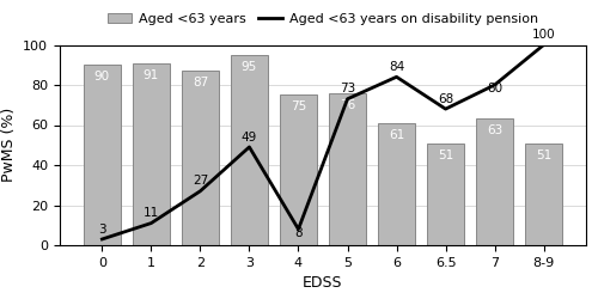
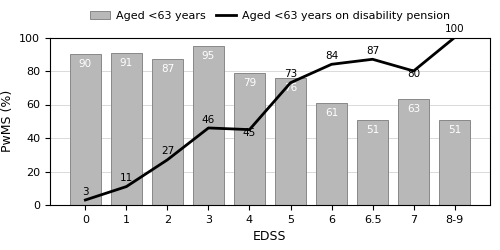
Aged <63 years on disability pension/3: 49 -> 46
Aged <63 years/4: 75 -> 79
Aged <63 years on disability pension/4: 8 -> 45
Aged <63 years on disability pension/6.5: 68 -> 87
